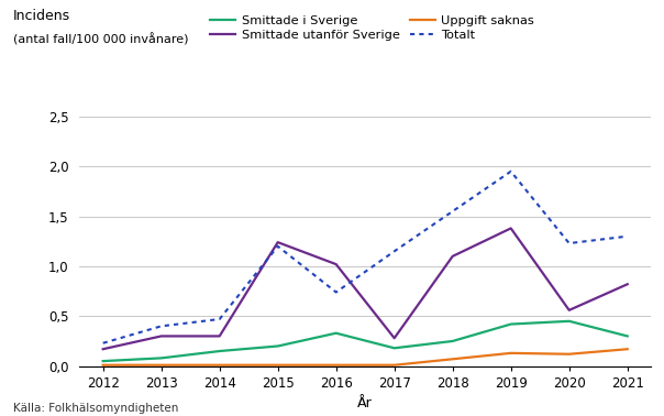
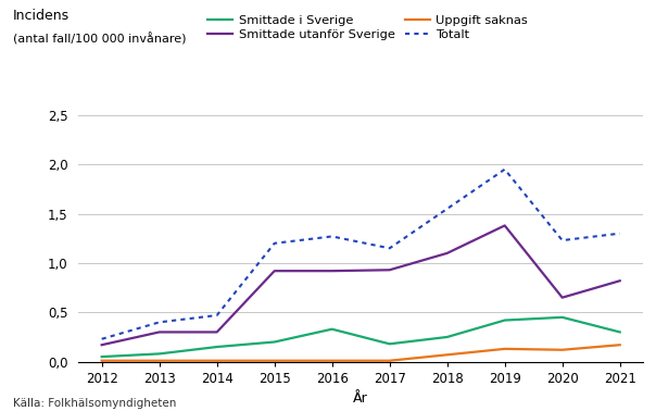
Smittade utanför Sverige/2015: 1,24 -> 0,92
Smittade utanför Sverige/2016: 1,02 -> 0,92
Totalt/2016: 0,74 -> 1,27
Smittade utanför Sverige/2017: 0,28 -> 0,93
Smittade utanför Sverige/2020: 0,56 -> 0,65
